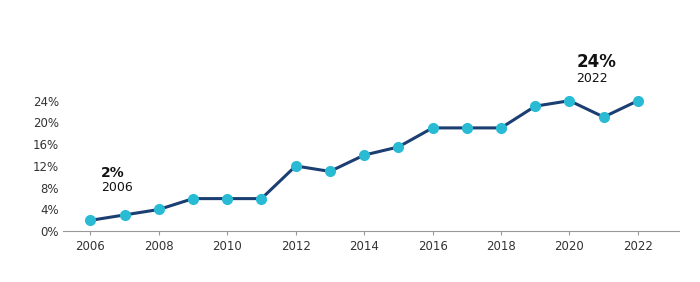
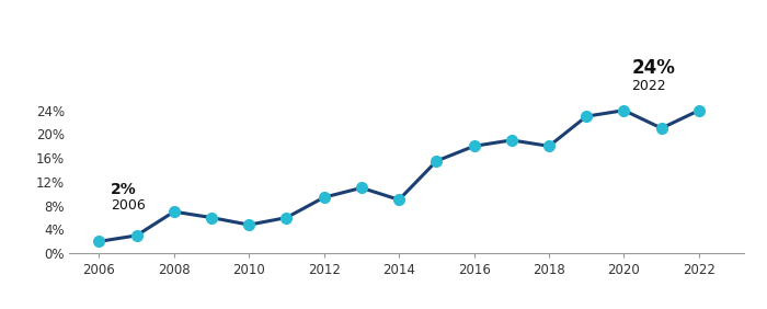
2008: 4.0% -> 7.0%
2010: 6.0% -> 4.8%
2012: 12.0% -> 9.4%
2014: 14.0% -> 9.0%
2016: 19.0% -> 18.0%
2018: 19.0% -> 18.0%
